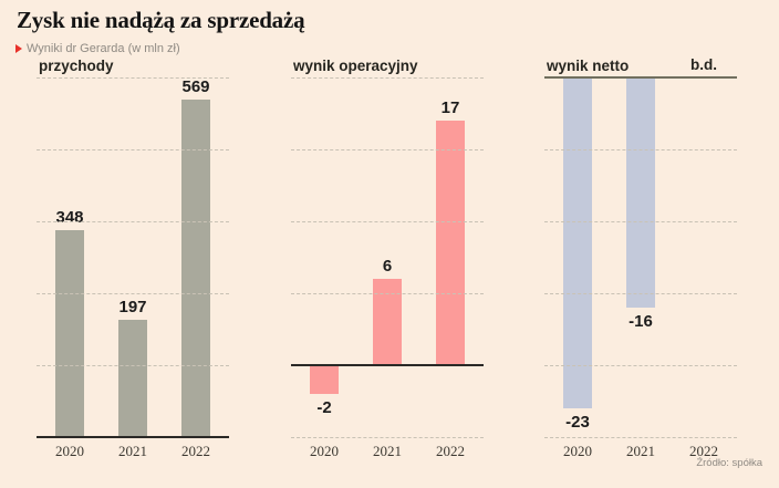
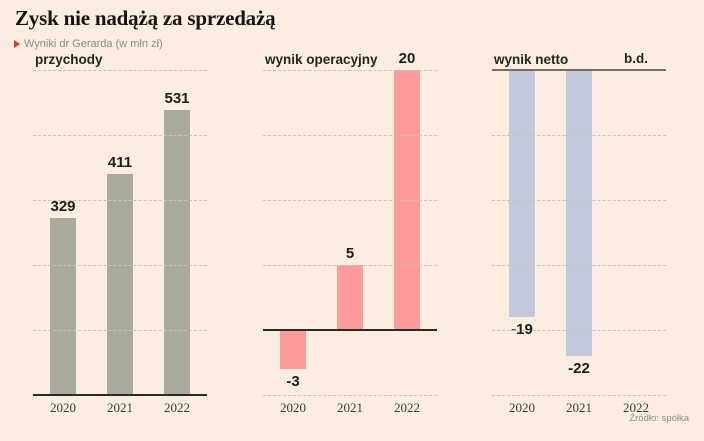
przychody/2020: 348 -> 329
przychody/2021: 197 -> 411
przychody/2022: 569 -> 531
wynik operacyjny/2020: -2 -> -3
wynik operacyjny/2021: 6 -> 5
wynik operacyjny/2022: 17 -> 20
wynik netto/2020: -23 -> -19
wynik netto/2021: -16 -> -22
